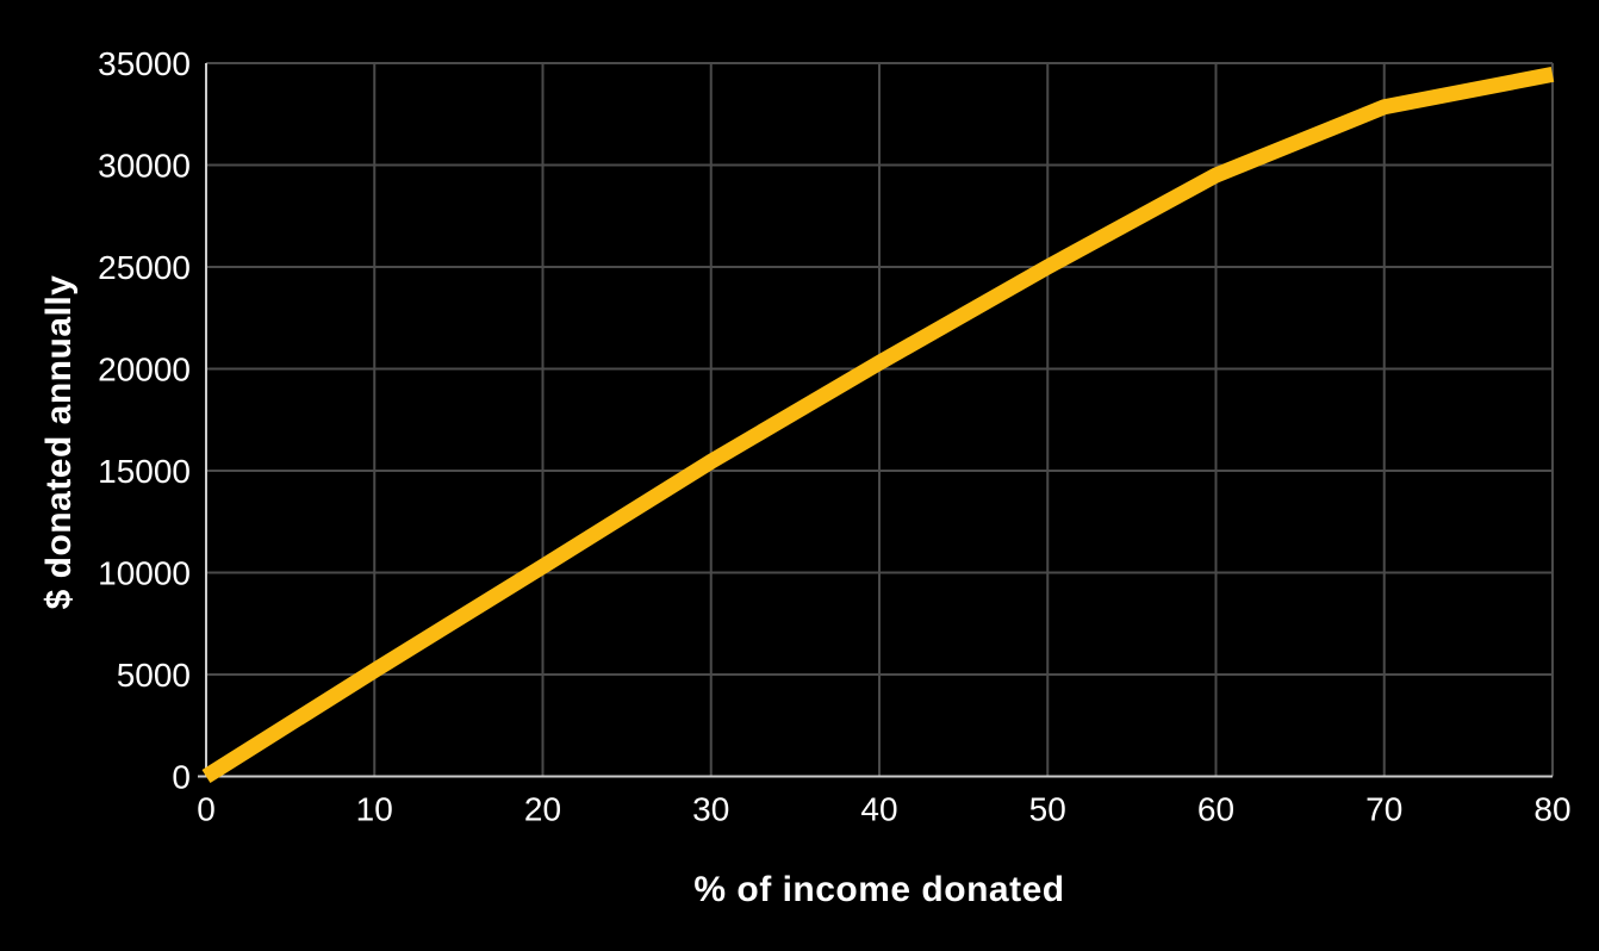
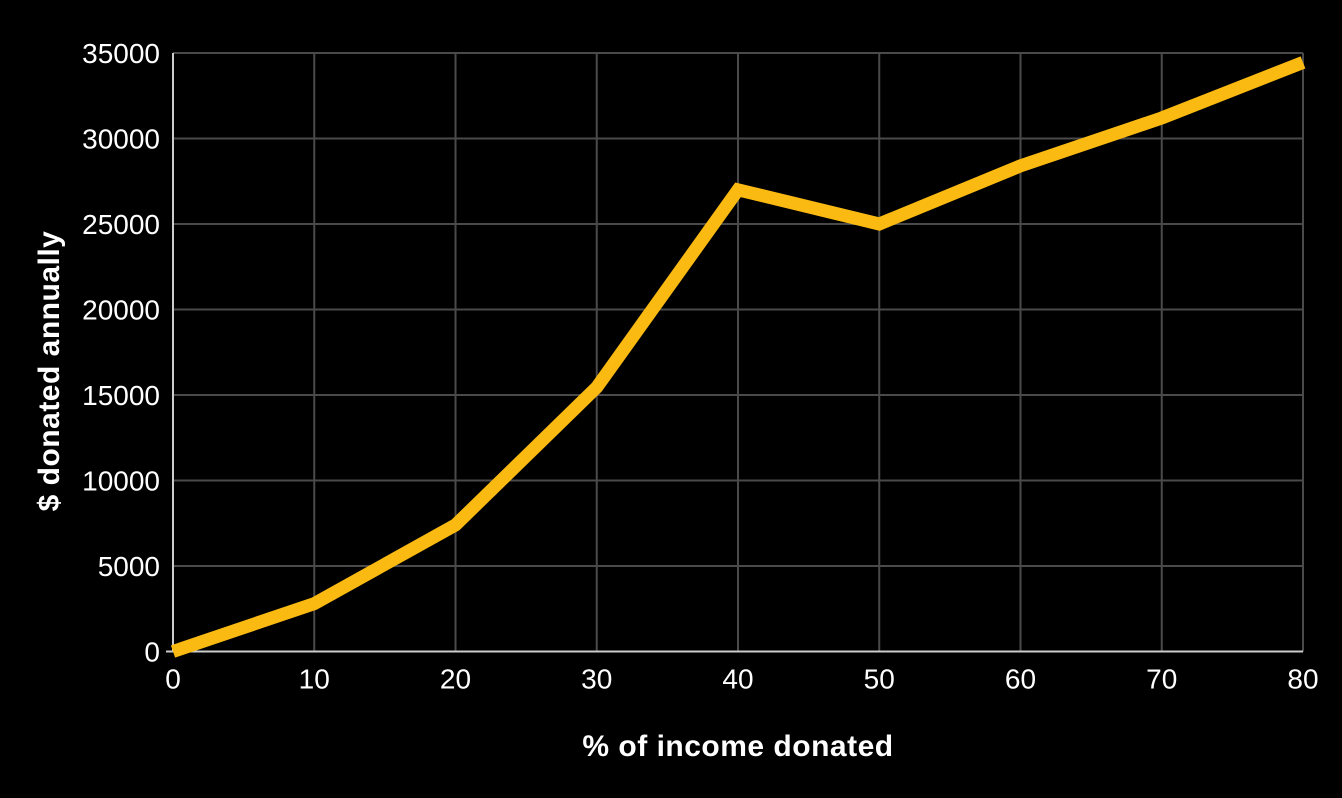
10: 5200 -> 2800
20: 10300 -> 7400
40: 20300 -> 27000
60: 29500 -> 28400
70: 32800 -> 31200
